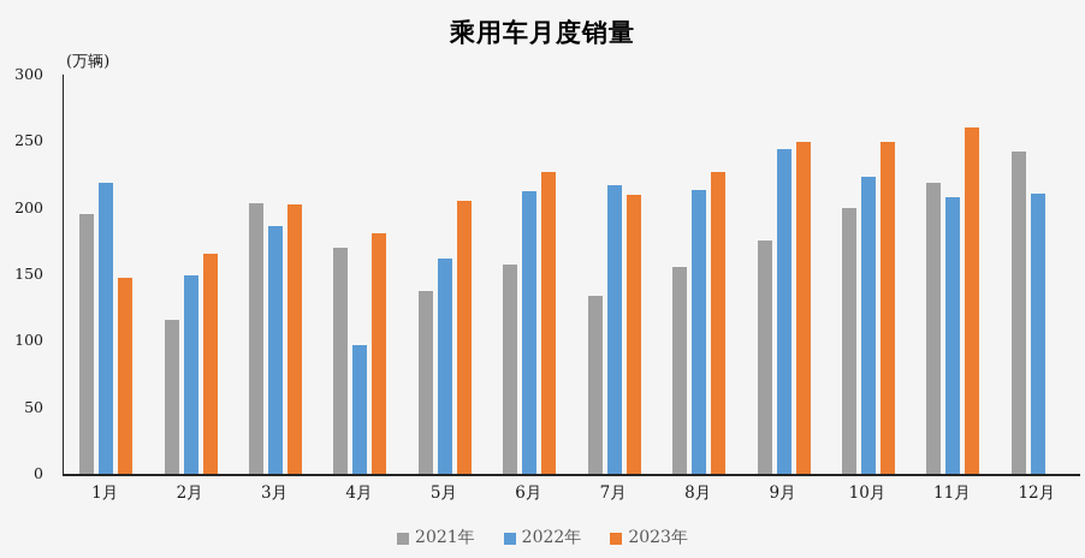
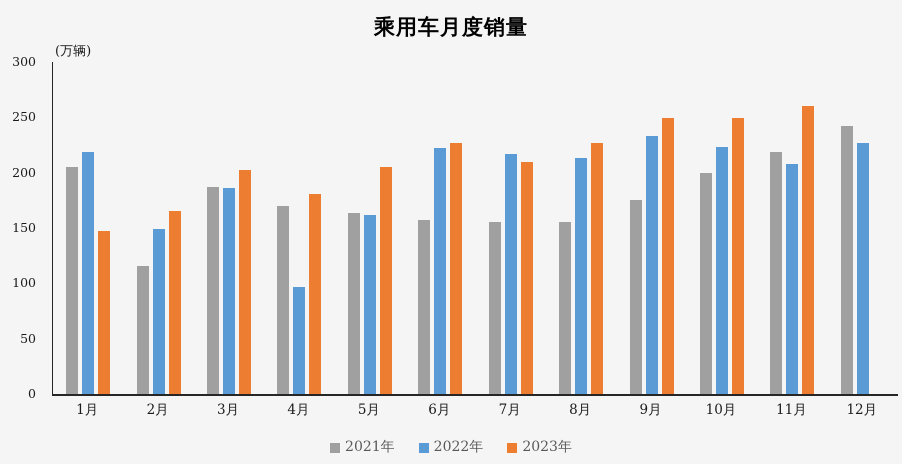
2021年/1月: 195 -> 205
2021年/3月: 203 -> 187
2021年/5月: 137 -> 164
2022年/6月: 212 -> 222
2021年/7月: 134 -> 155
2022年/9月: 244 -> 233
2022年/12月: 211 -> 227
